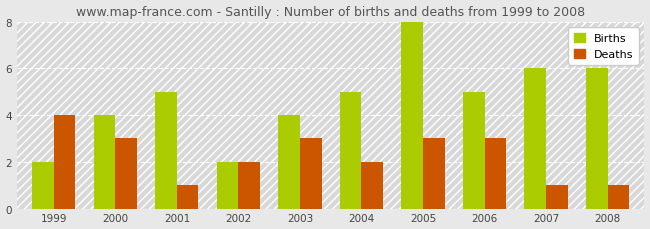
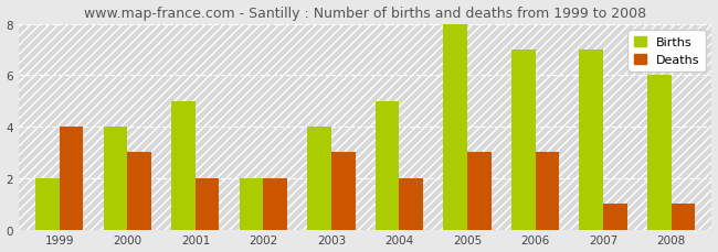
Deaths/2001: 1 -> 2
Births/2006: 5 -> 7
Births/2007: 6 -> 7
